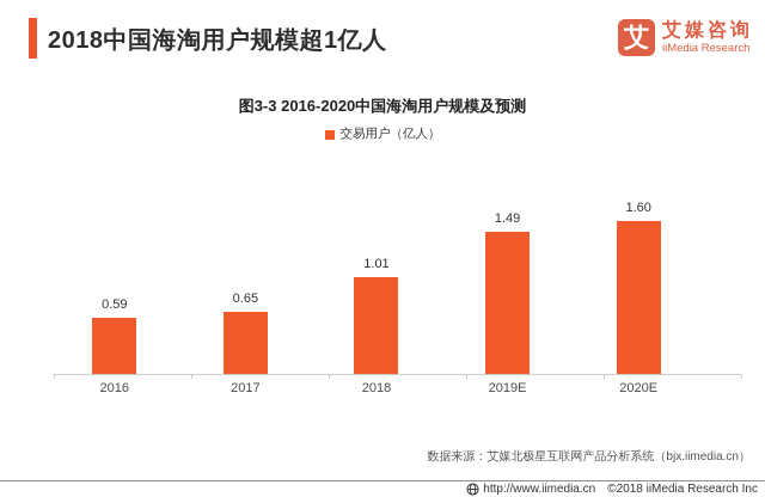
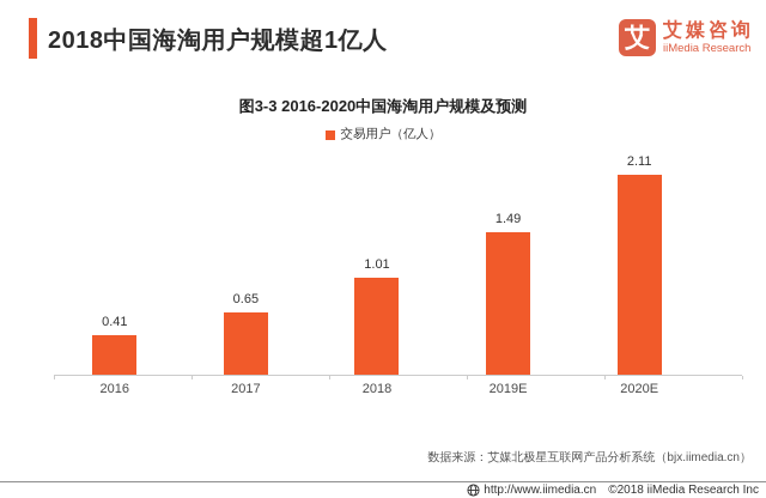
2016: 0.59 -> 0.41
2020E: 1.60 -> 2.11
